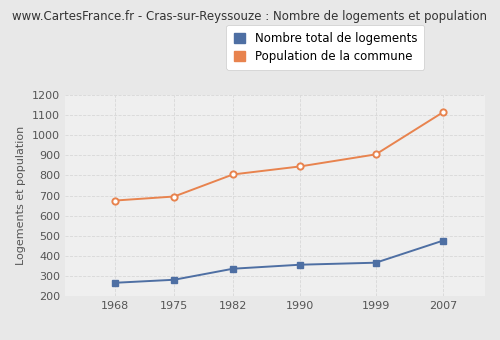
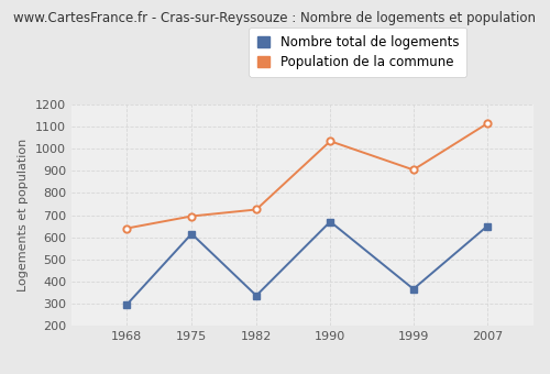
Nombre total de logements/1968: 265 -> 295
Population de la commune/1968: 675 -> 640
Nombre total de logements/1975: 280 -> 615
Population de la commune/1982: 805 -> 725
Nombre total de logements/1990: 355 -> 670
Population de la commune/1990: 845 -> 1035
Nombre total de logements/2007: 475 -> 650
